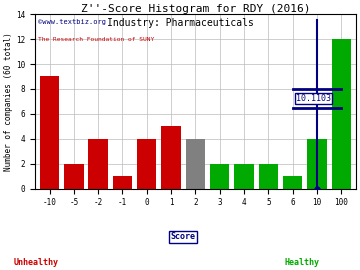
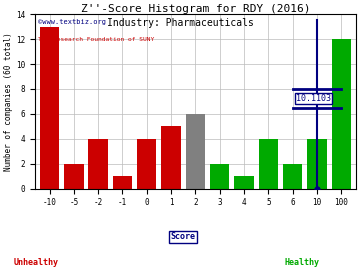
-10: 9 -> 13
2: 4 -> 6
4: 2 -> 1
5: 2 -> 4
6: 1 -> 2
